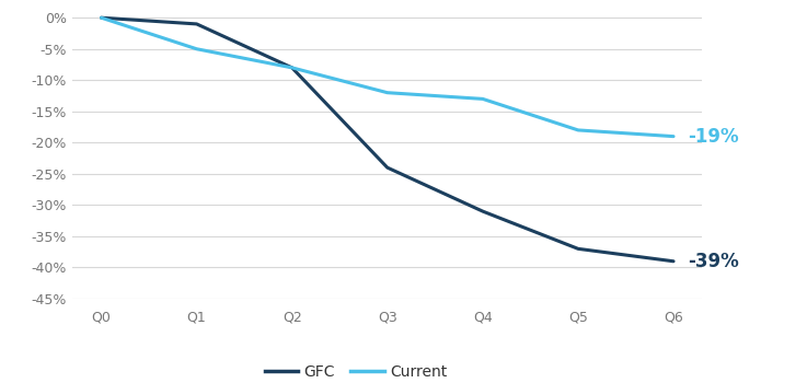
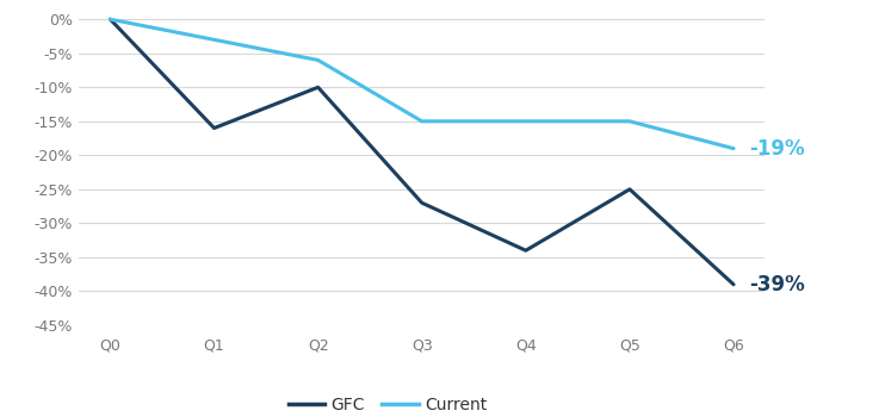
GFC/Q1: -1% -> -16%
Current/Q1: -5% -> -3%
GFC/Q2: -8% -> -10%
Current/Q2: -8% -> -6%
GFC/Q3: -24% -> -27%
Current/Q3: -12% -> -15%
GFC/Q4: -31% -> -34%
Current/Q4: -13% -> -15%
GFC/Q5: -37% -> -25%
Current/Q5: -18% -> -15%
